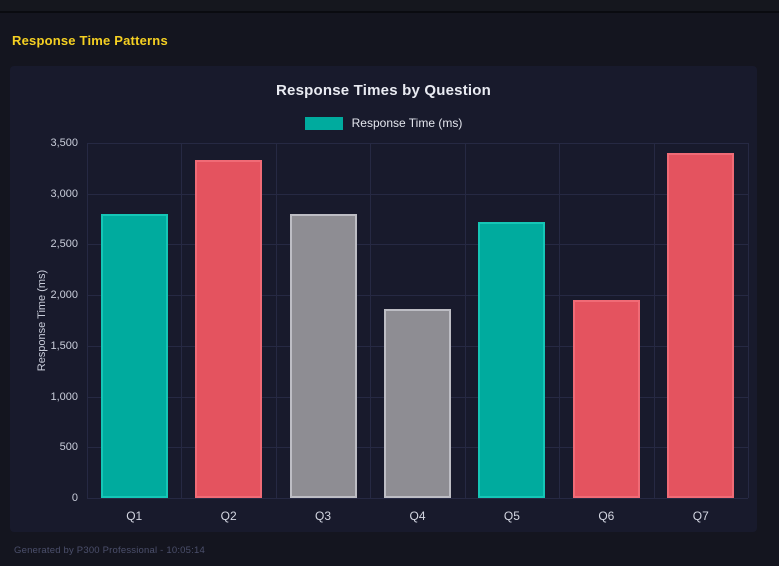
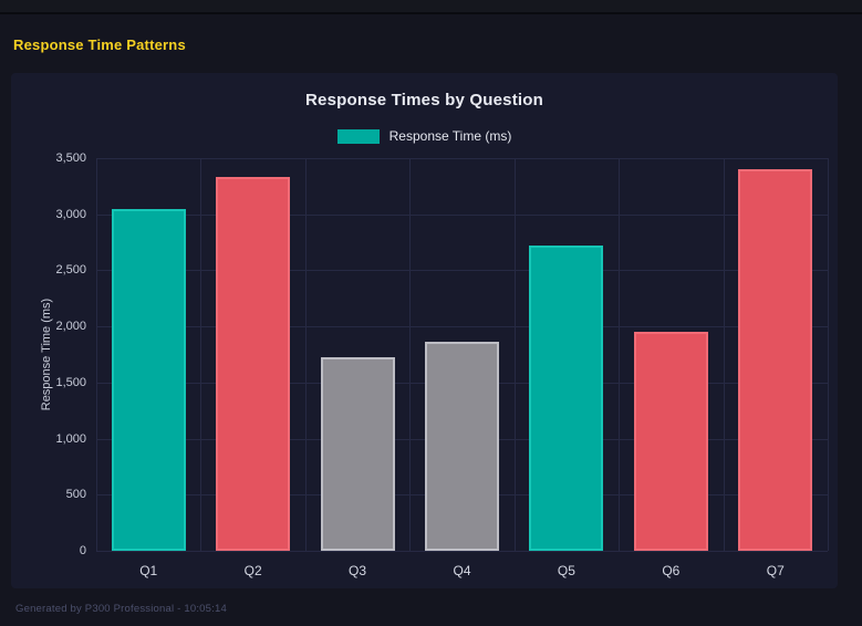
Q1: 2800 -> 3050
Q3: 2800 -> 1730
